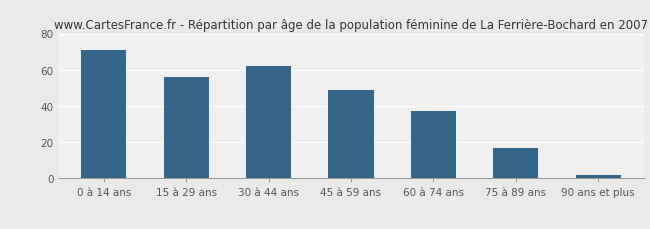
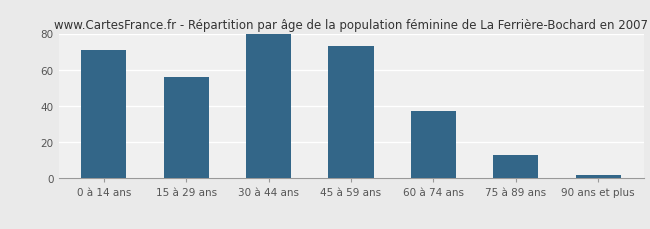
30 à 44 ans: 62 -> 80
45 à 59 ans: 49 -> 73
75 à 89 ans: 17 -> 13
